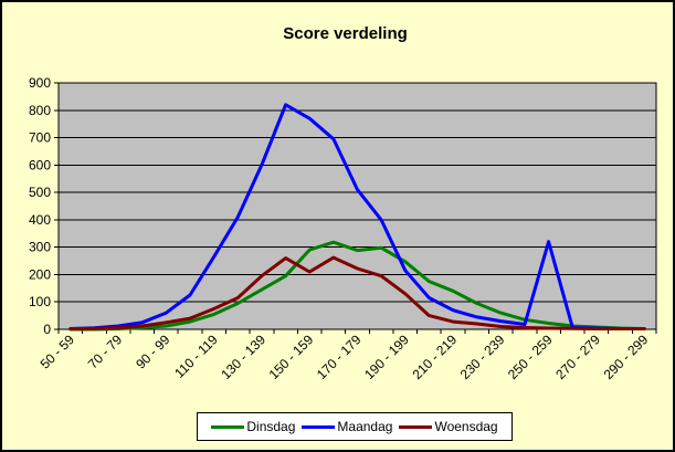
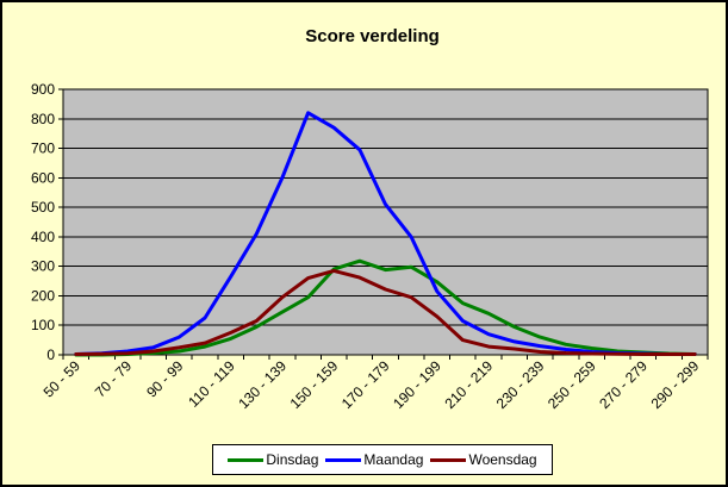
Woensdag/150 - 159: 210 -> 280
Maandag/250 - 259: 320 -> 10
